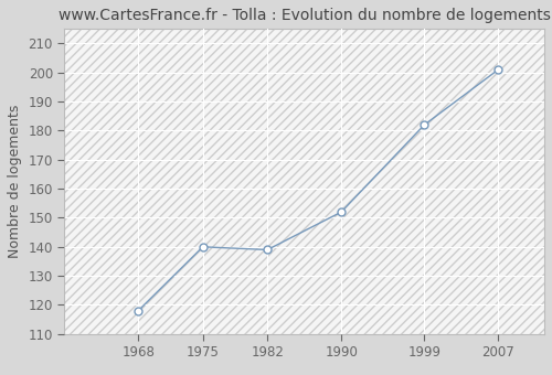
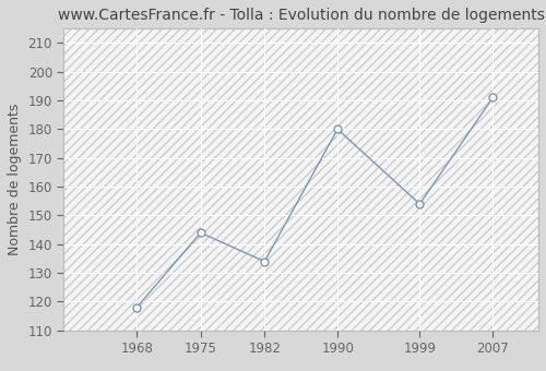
1975: 140 -> 144
1982: 139 -> 134
1990: 152 -> 180
1999: 182 -> 154
2007: 201 -> 191
